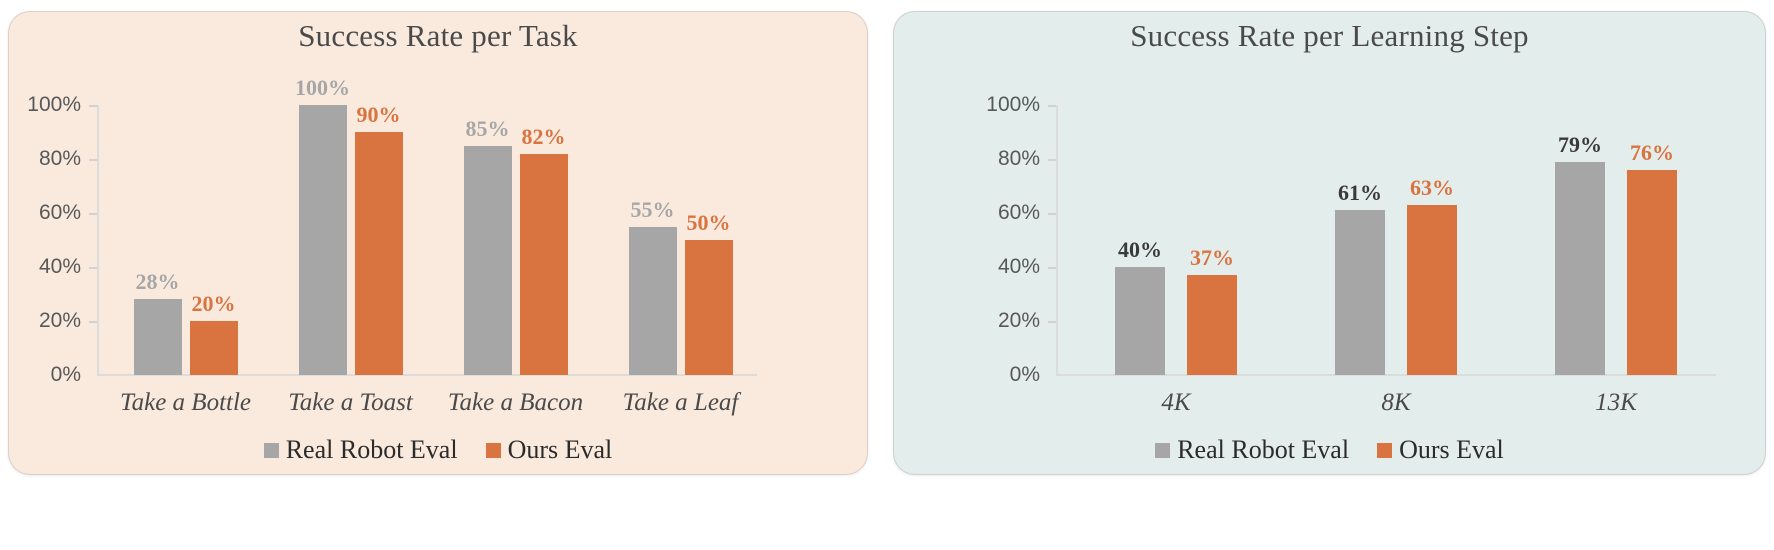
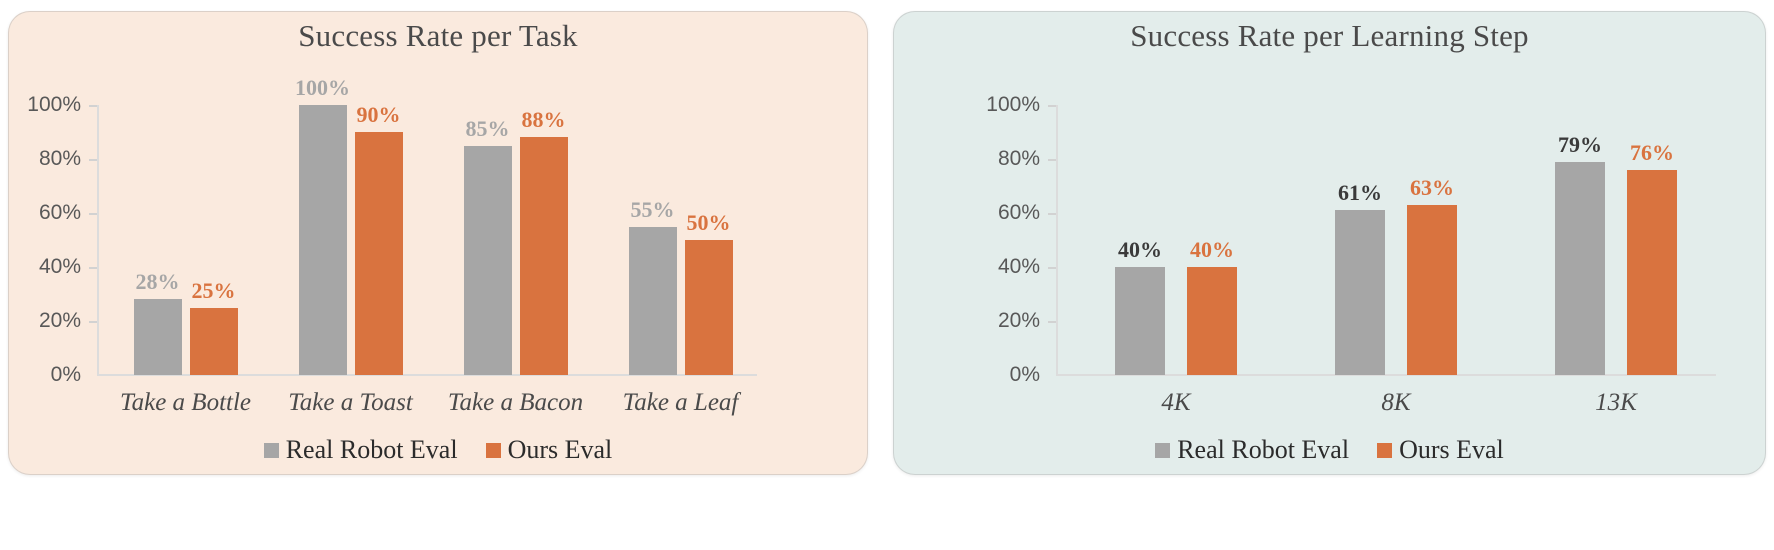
Success Rate per Task/Ours Eval/Take a Bottle: 20% -> 25%
Success Rate per Task/Ours Eval/Take a Bacon: 82% -> 88%
Success Rate per Learning Step/Ours Eval/4K: 37% -> 40%
